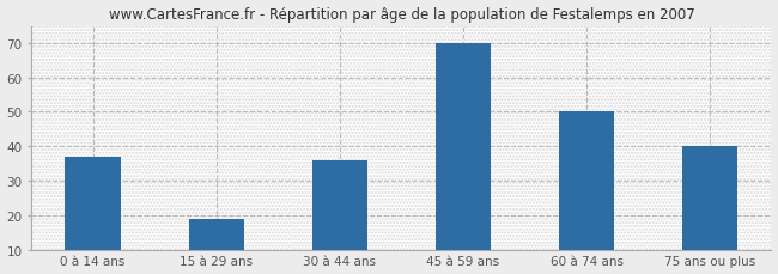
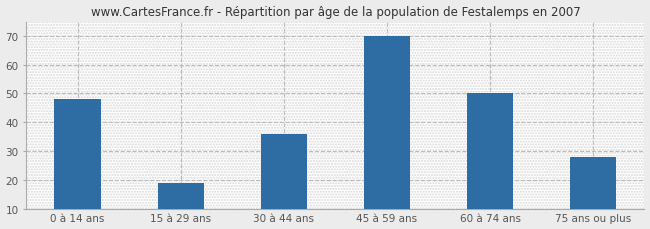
0 à 14 ans: 37 -> 48
75 ans ou plus: 40 -> 28
